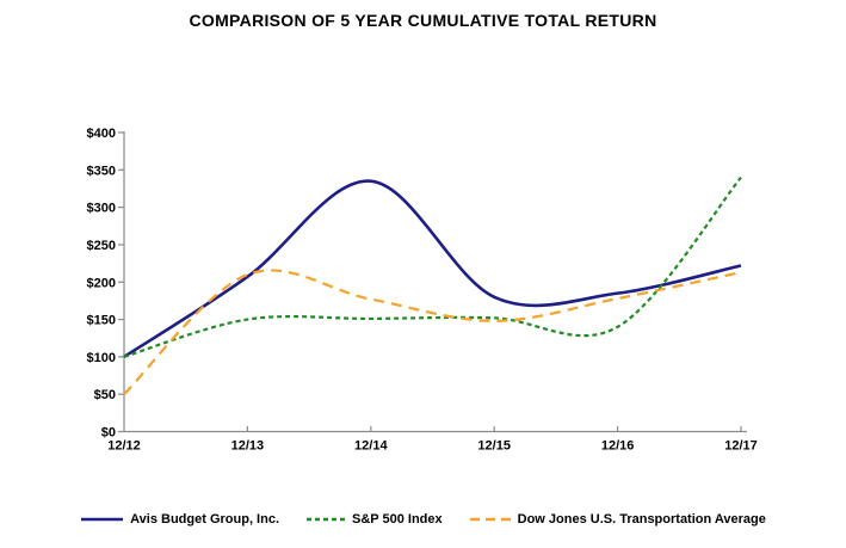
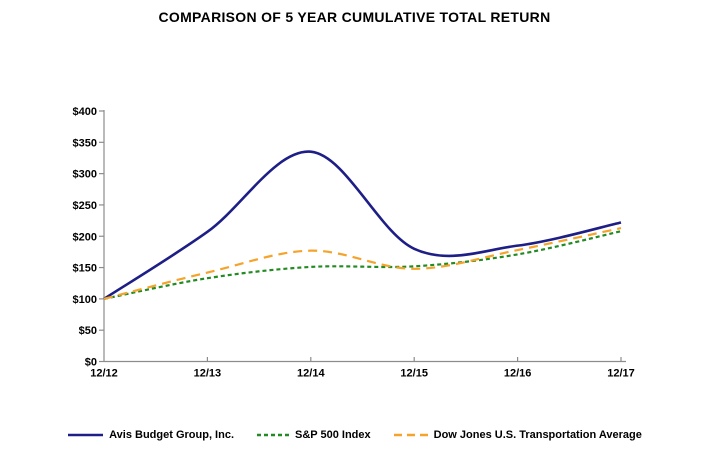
Dow Jones U.S. Transportation Average/12/12: $50 -> $100
S&P 500 Index/12/13: $150 -> $130
Dow Jones U.S. Transportation Average/12/13: $210 -> $140
S&P 500 Index/12/16: $140 -> $170
S&P 500 Index/12/17: $340 -> $210
